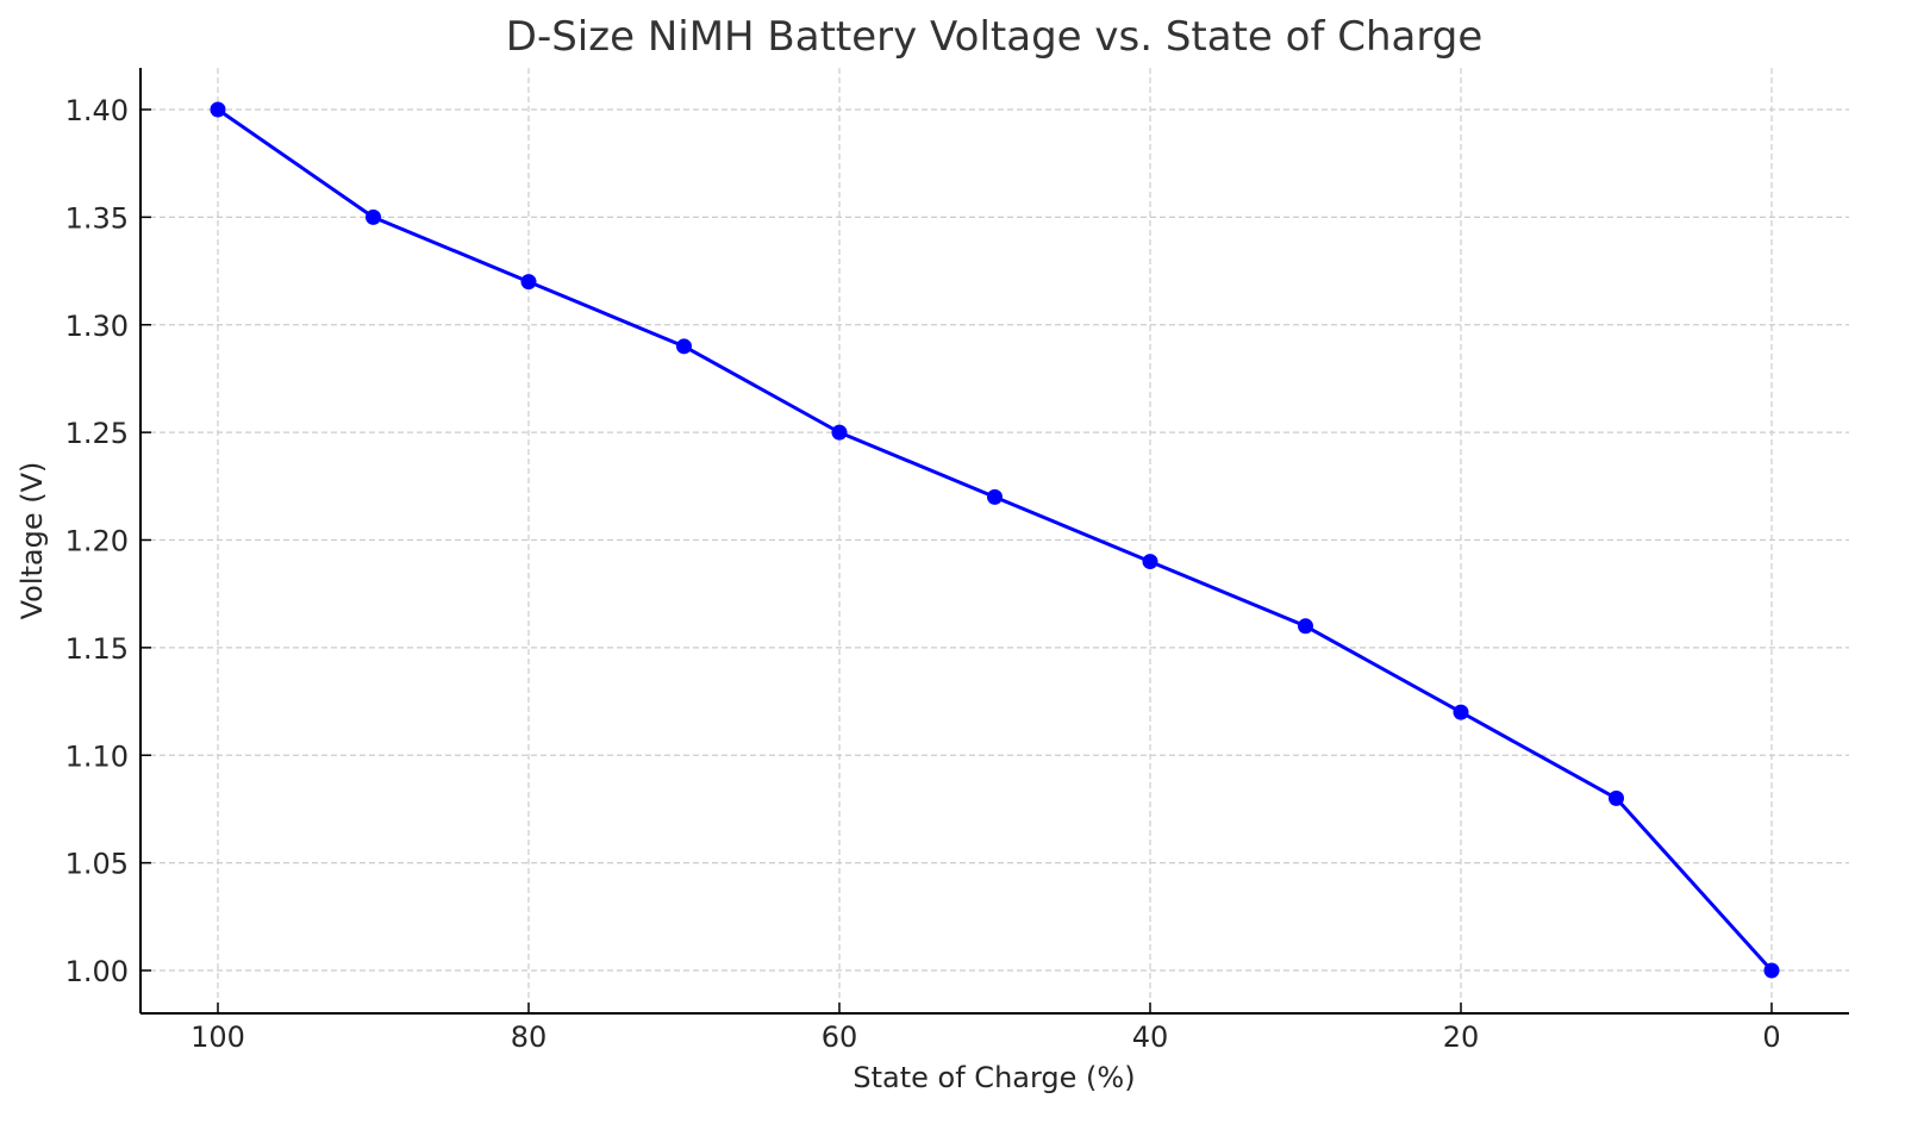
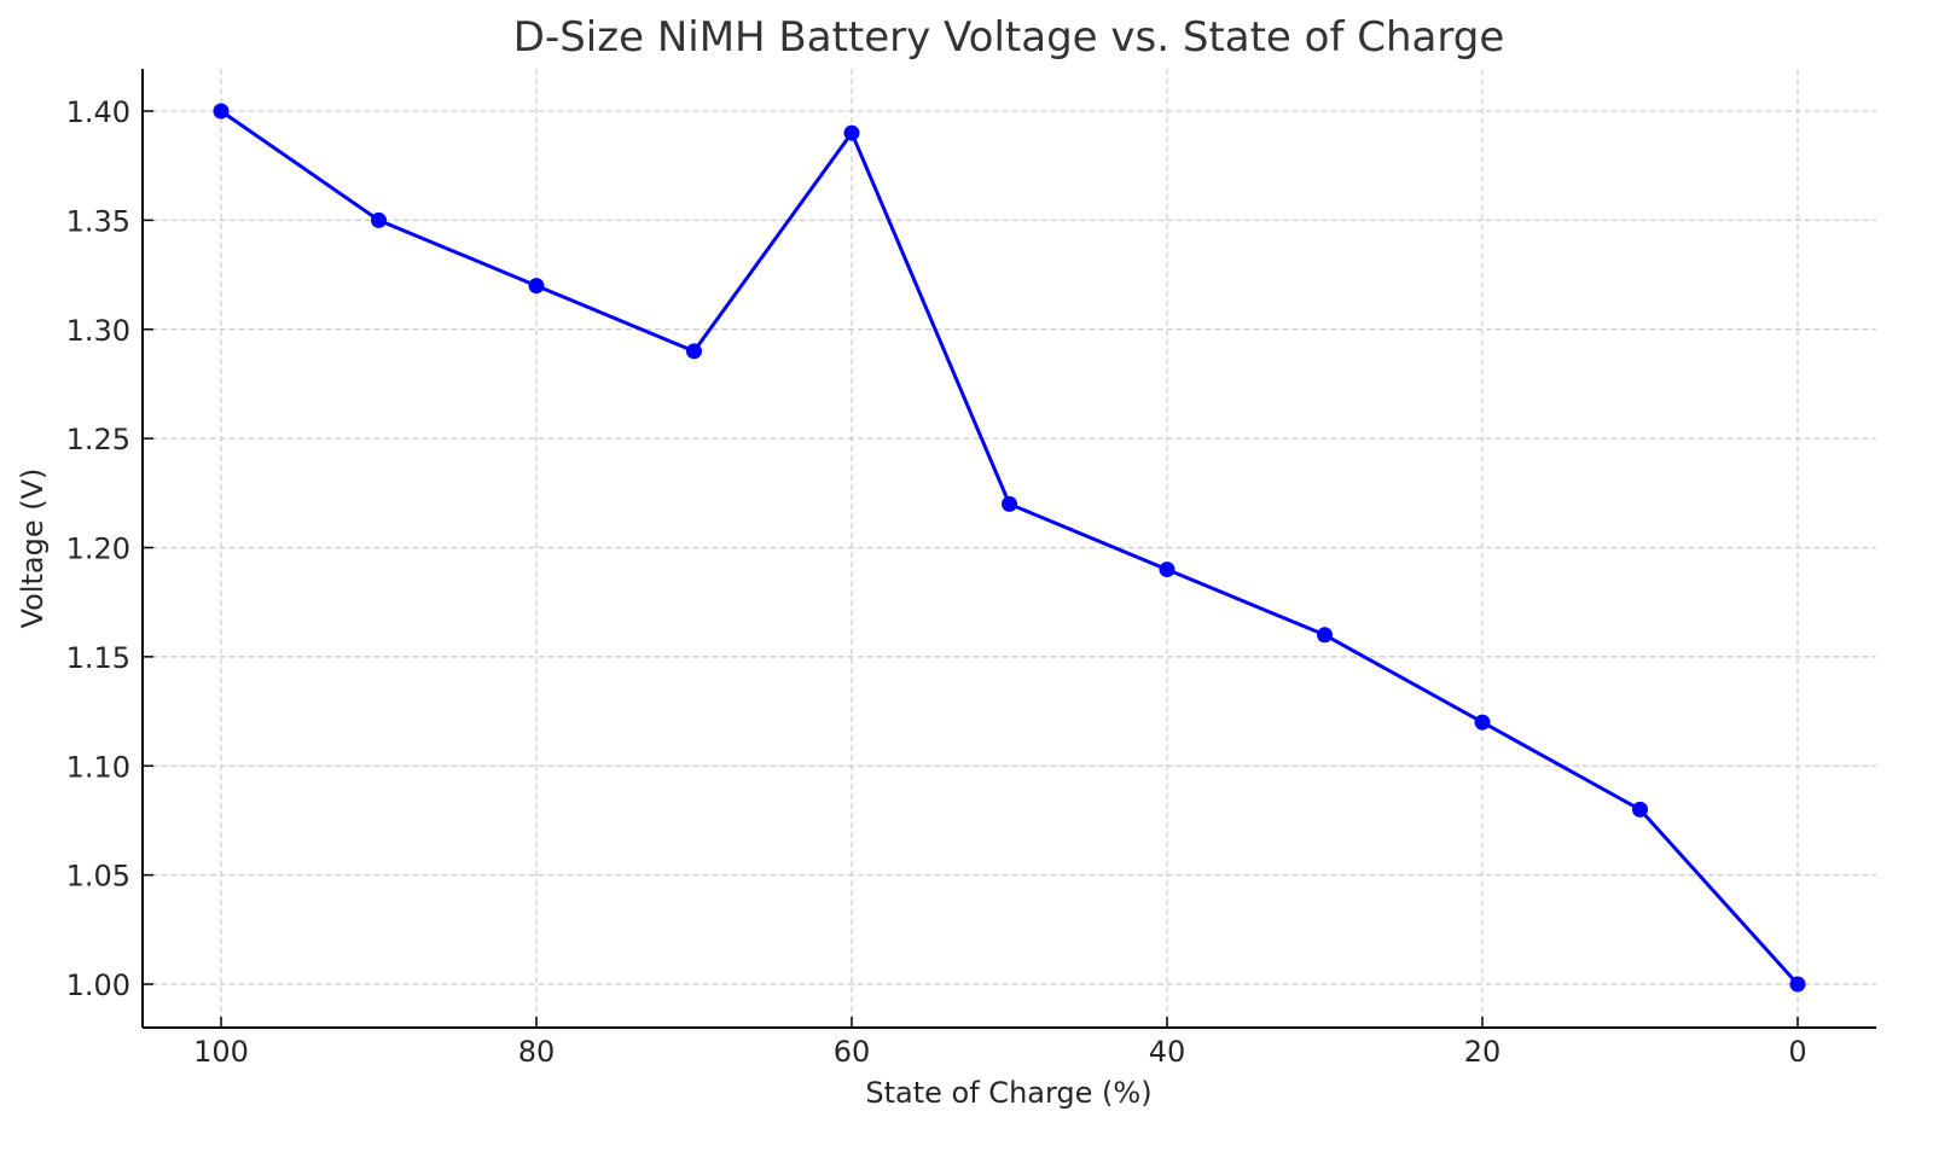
60: 1.25 -> 1.39
